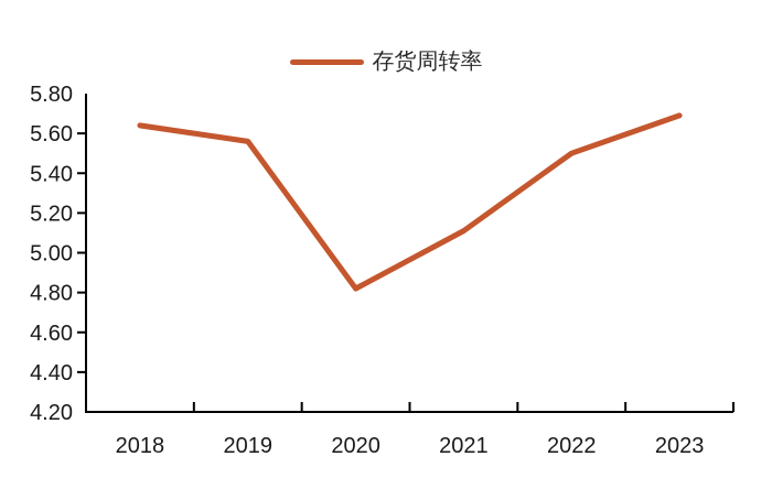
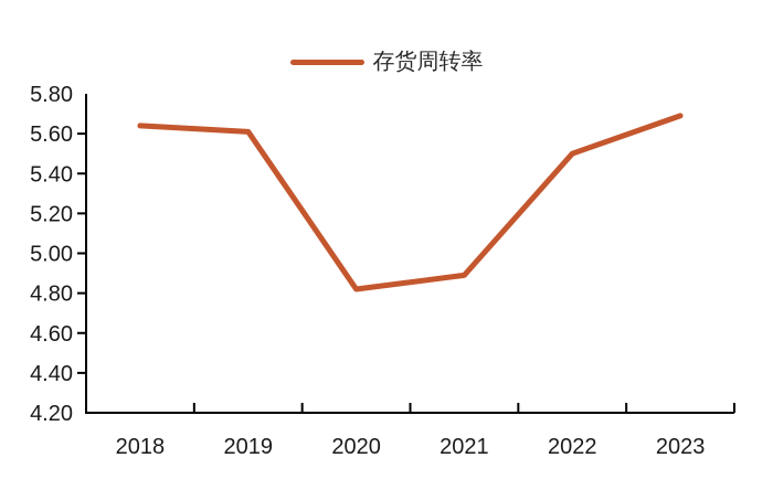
2019: 5.56 -> 5.61
2021: 5.11 -> 4.89
